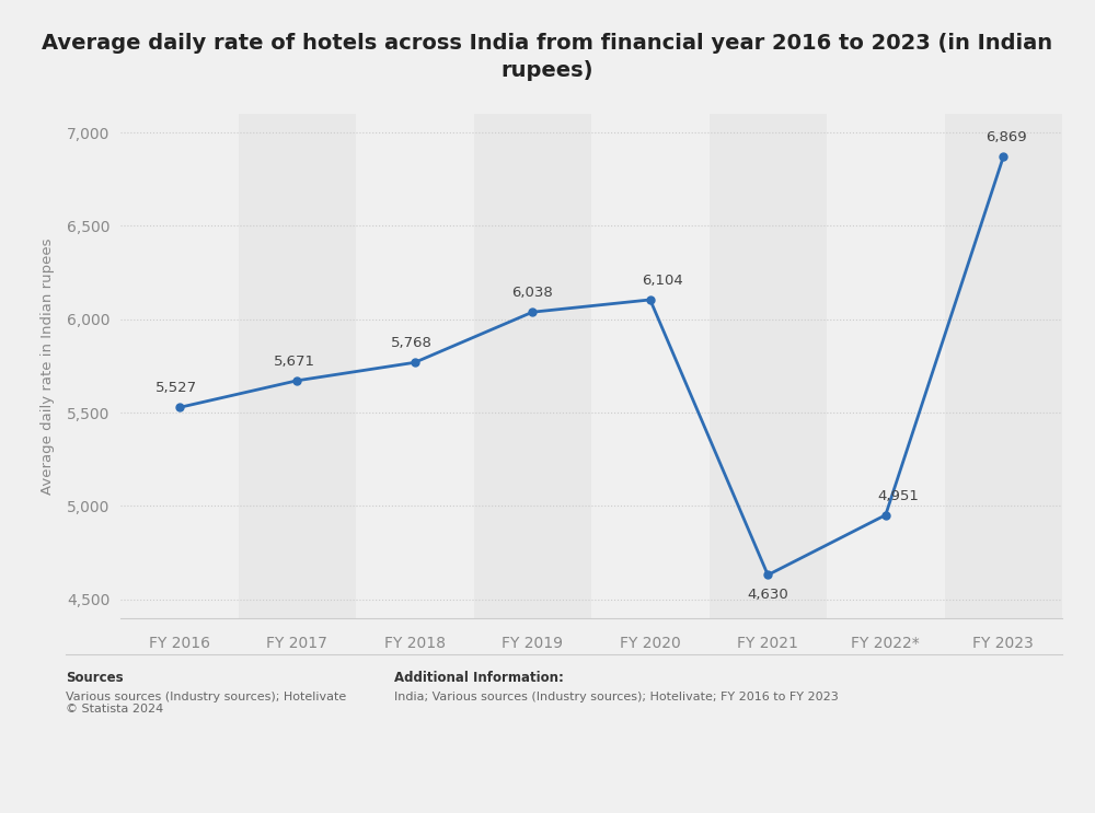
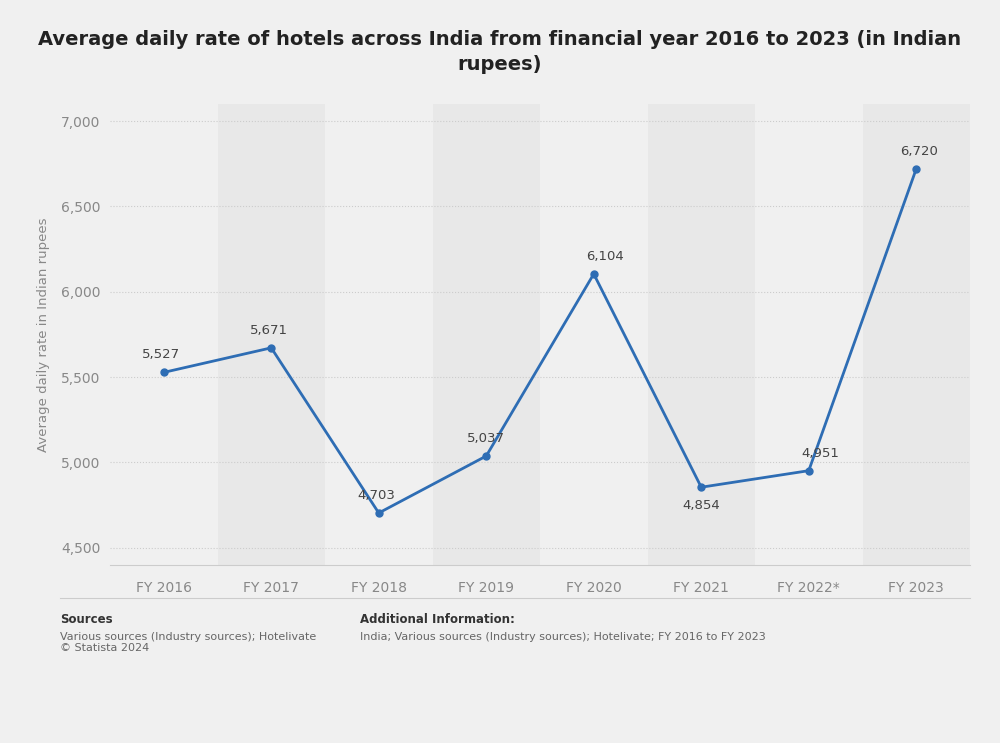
FY 2018: 5,768 -> 4,703
FY 2019: 6,038 -> 5,037
FY 2021: 4,630 -> 4,854
FY 2023: 6,869 -> 6,720
